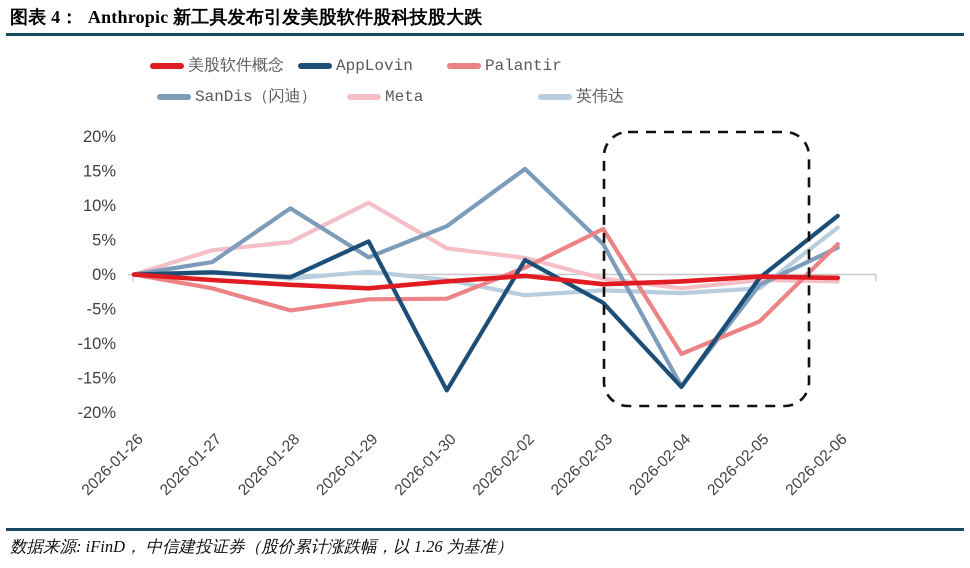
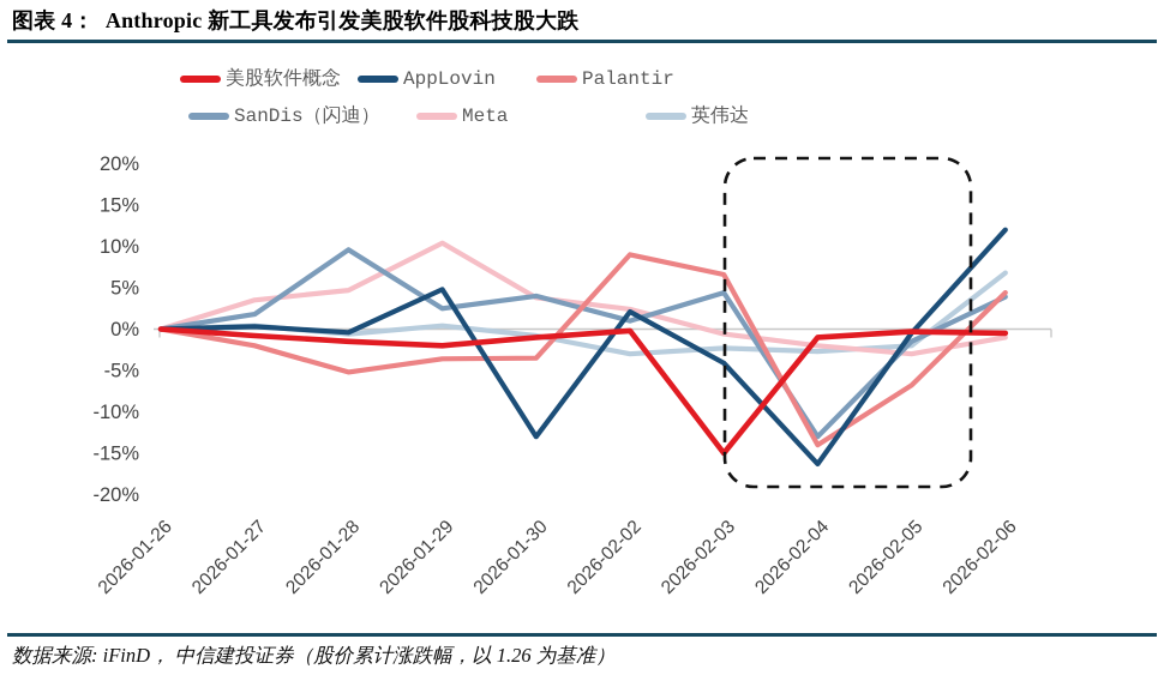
AppLovin/2026-01-30: -17% -> -13%
SanDis（闪迪）/2026-01-30: 7% -> 4%
Palantir/2026-02-02: 1% -> 9%
SanDis（闪迪）/2026-02-02: 15% -> 1%
美股软件概念/2026-02-03: -1% -> -15%
Palantir/2026-02-04: -12% -> -14%
SanDis（闪迪）/2026-02-04: -16% -> -13%
Meta/2026-02-05: -1% -> -3%
AppLovin/2026-02-06: 8% -> 12%
